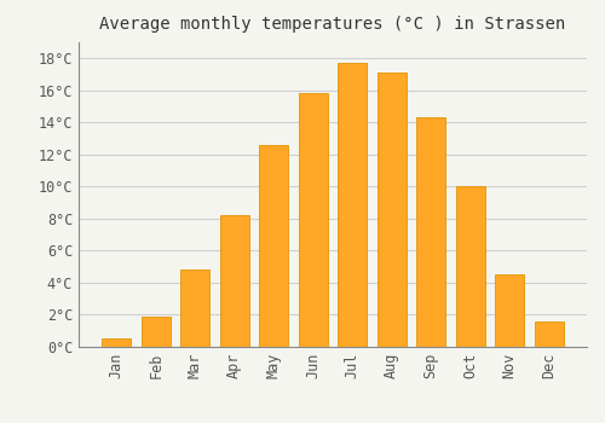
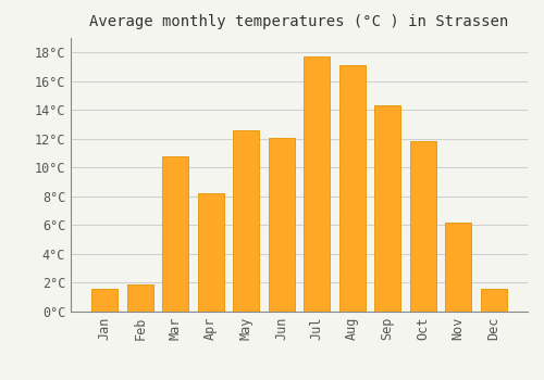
Jan: 0.5°C -> 1.6°C
Mar: 4.8°C -> 10.8°C
Jun: 15.8°C -> 12.1°C
Oct: 10.0°C -> 11.8°C
Nov: 4.5°C -> 6.2°C
